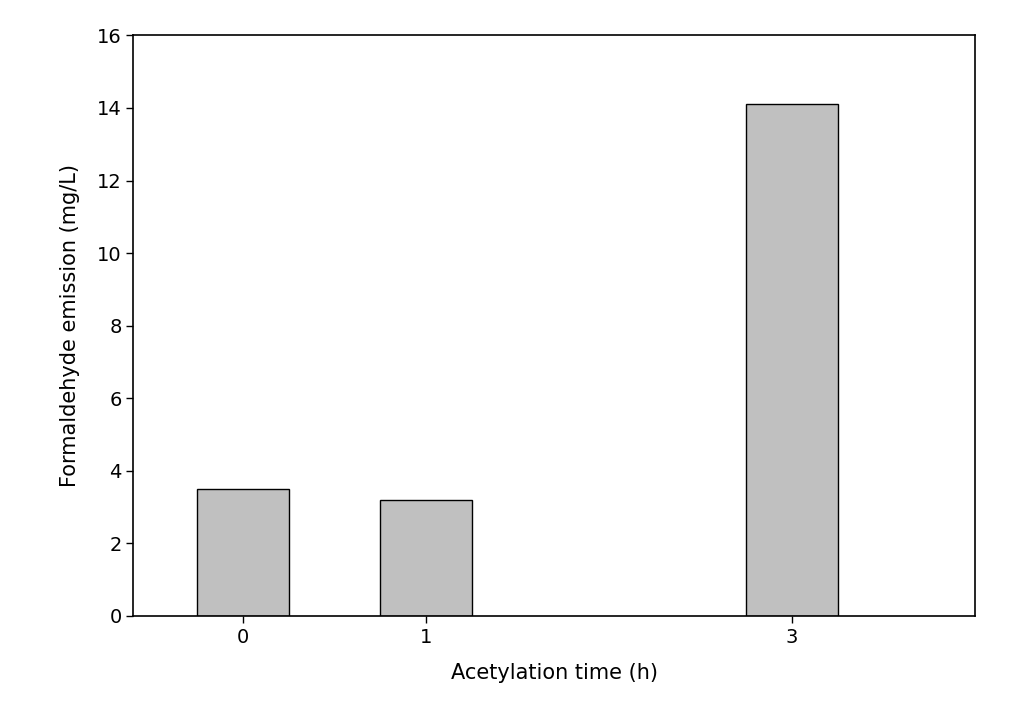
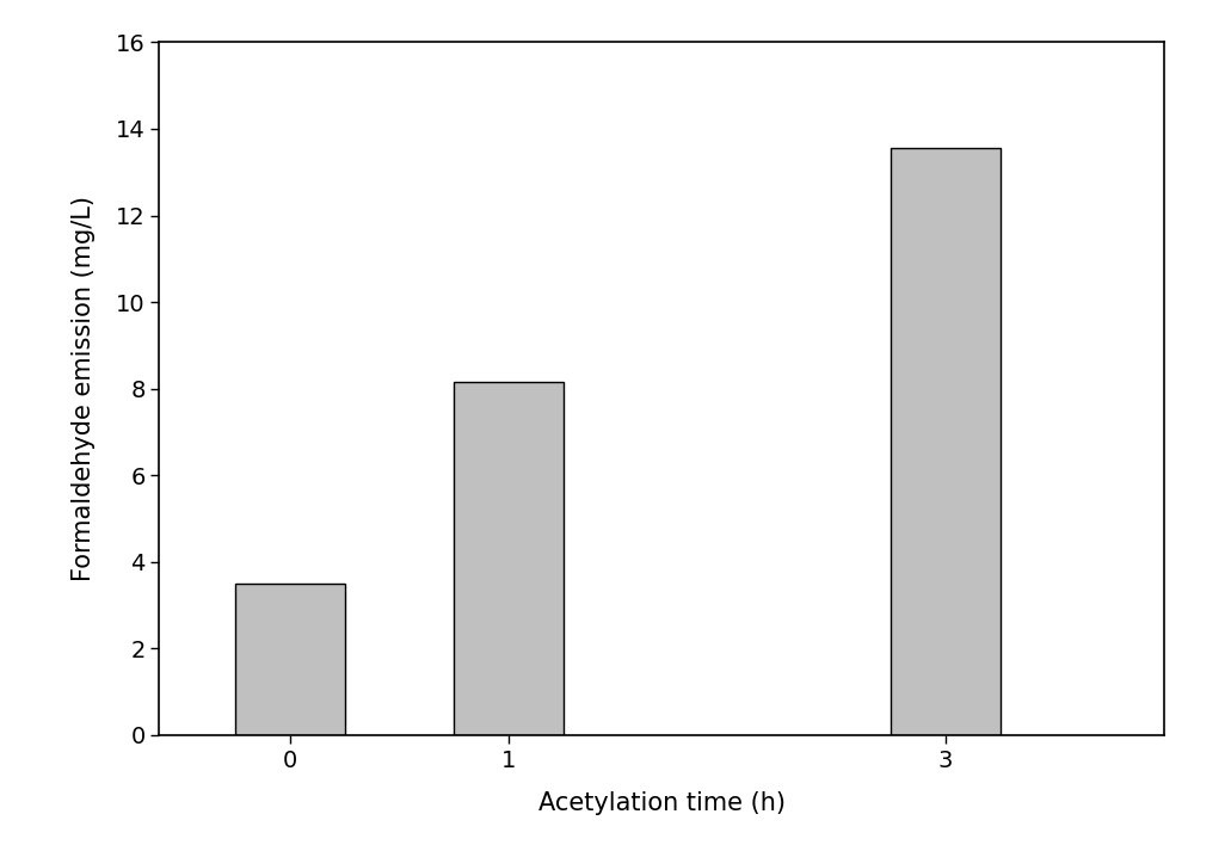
1: 3.20 -> 8.15
3: 14.10 -> 13.55
